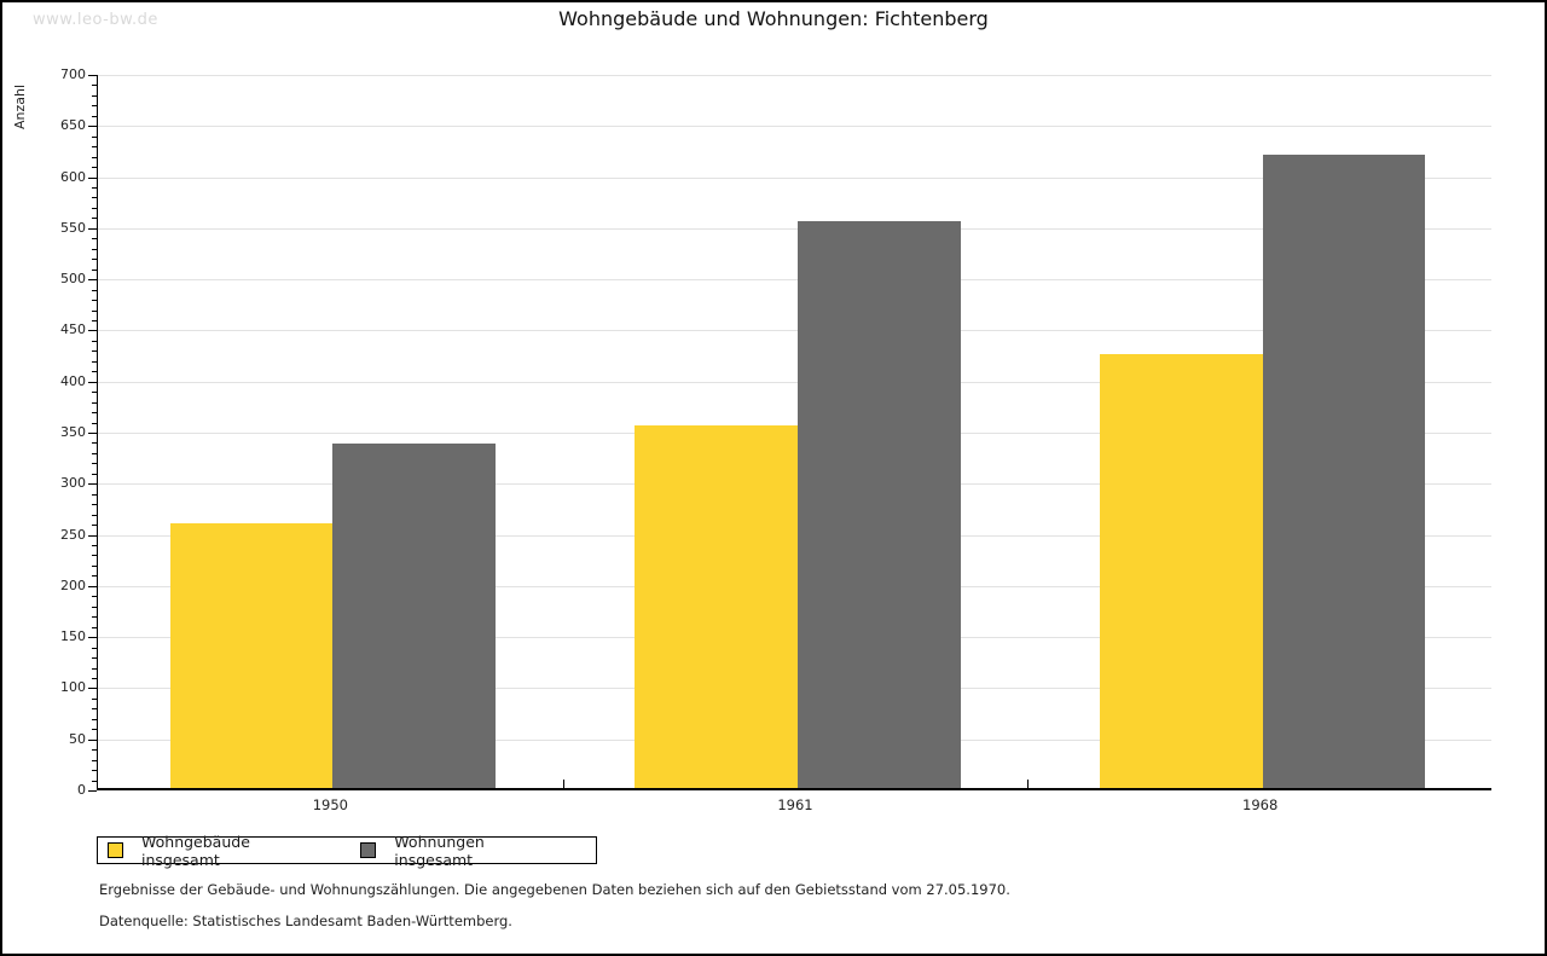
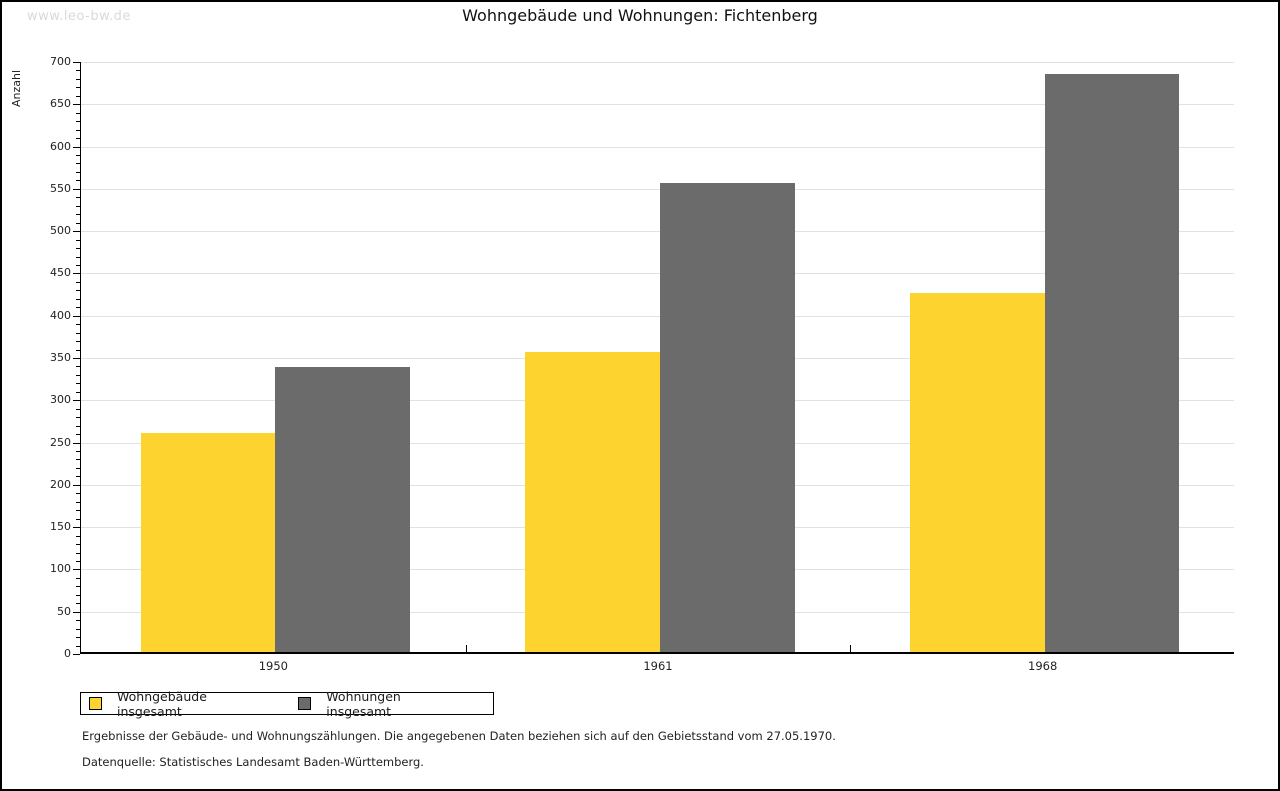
Wohnungen insgesamt/1968: 620 -> 680
